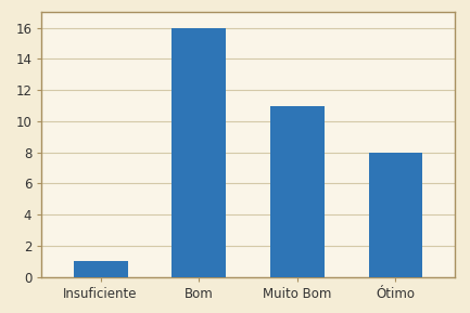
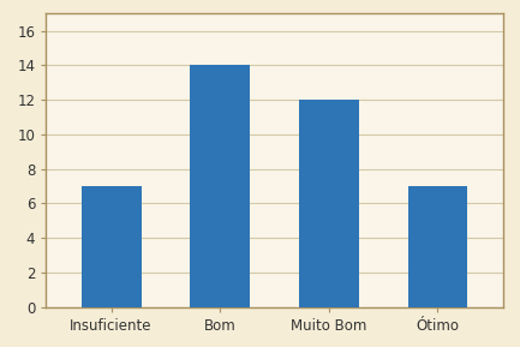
Insuficiente: 1 -> 7
Bom: 16 -> 14
Muito Bom: 11 -> 12
Ótimo: 8 -> 7
